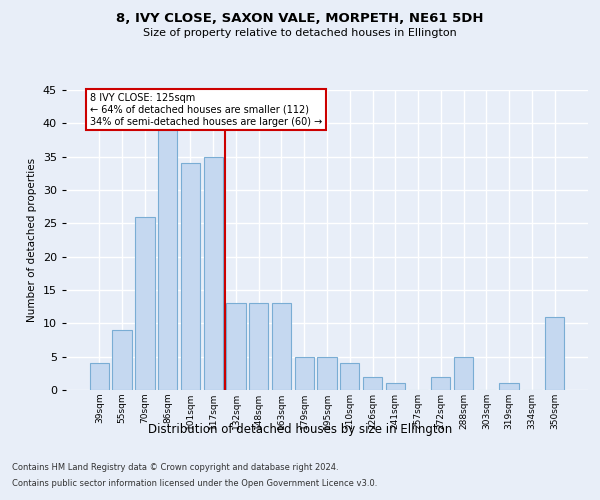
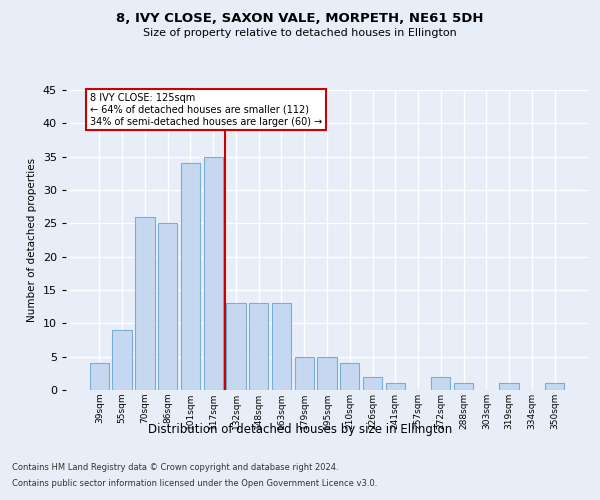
86sqm: 39 -> 25
288sqm: 5 -> 1
350sqm: 11 -> 1
